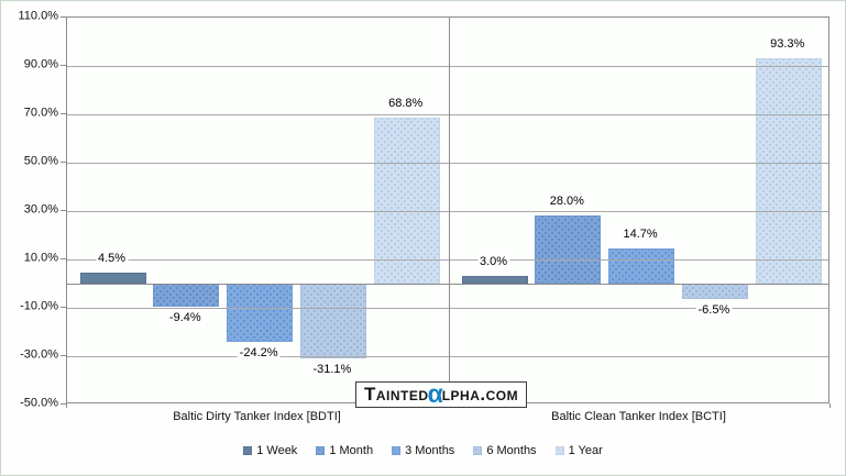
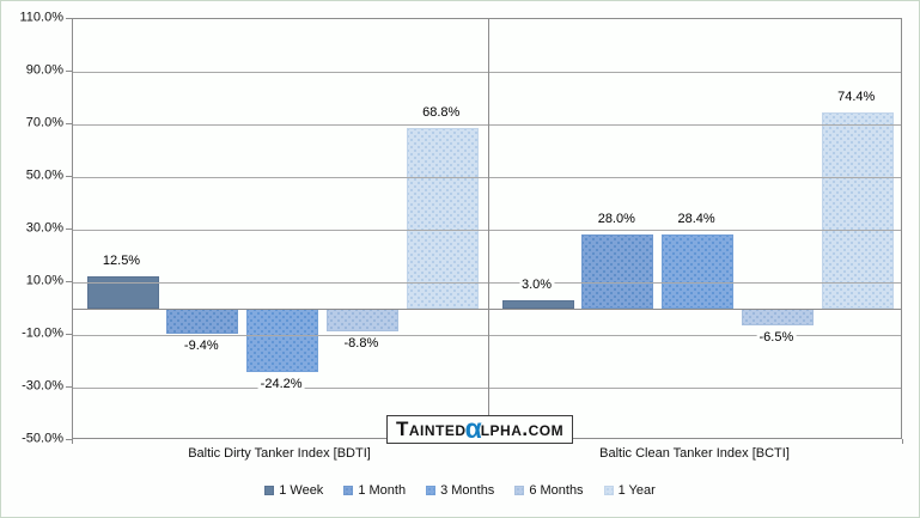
1 Week/Baltic Dirty Tanker Index [BDTI]: 4.5% -> 12.5%
6 Months/Baltic Dirty Tanker Index [BDTI]: -31.1% -> -8.8%
3 Months/Baltic Clean Tanker Index [BCTI]: 14.7% -> 28.4%
1 Year/Baltic Clean Tanker Index [BCTI]: 93.3% -> 74.4%
